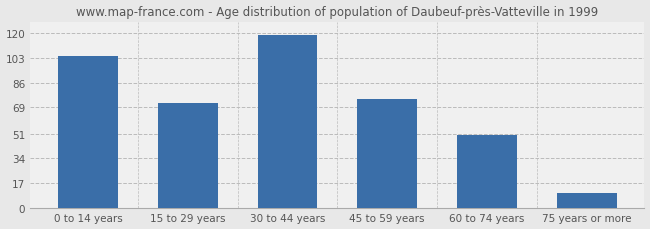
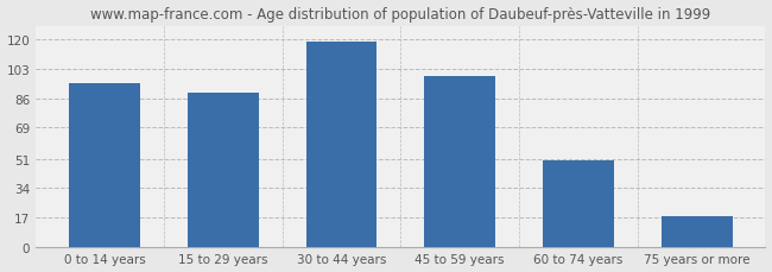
0 to 14 years: 104 -> 95
15 to 29 years: 72 -> 89
45 to 59 years: 75 -> 99
75 years or more: 10 -> 18
